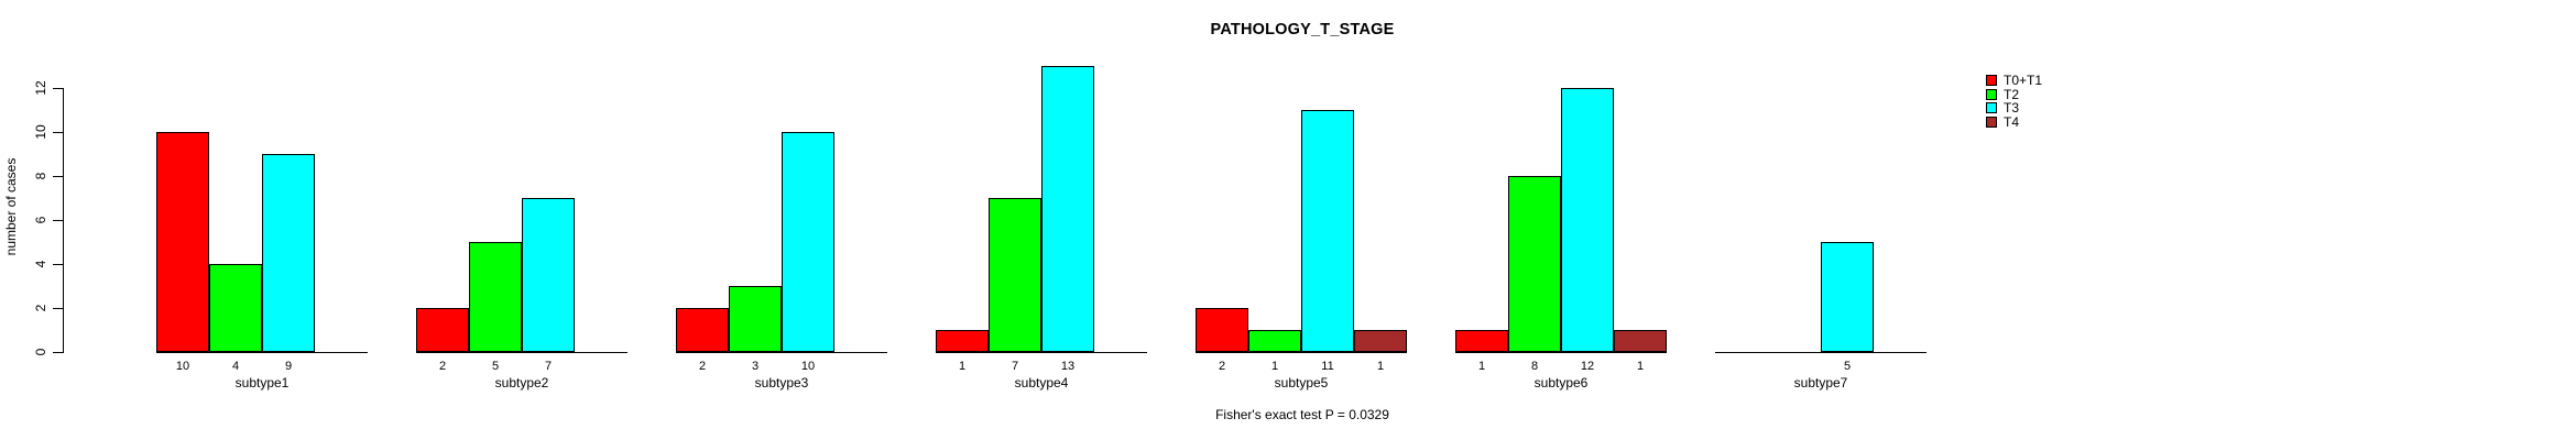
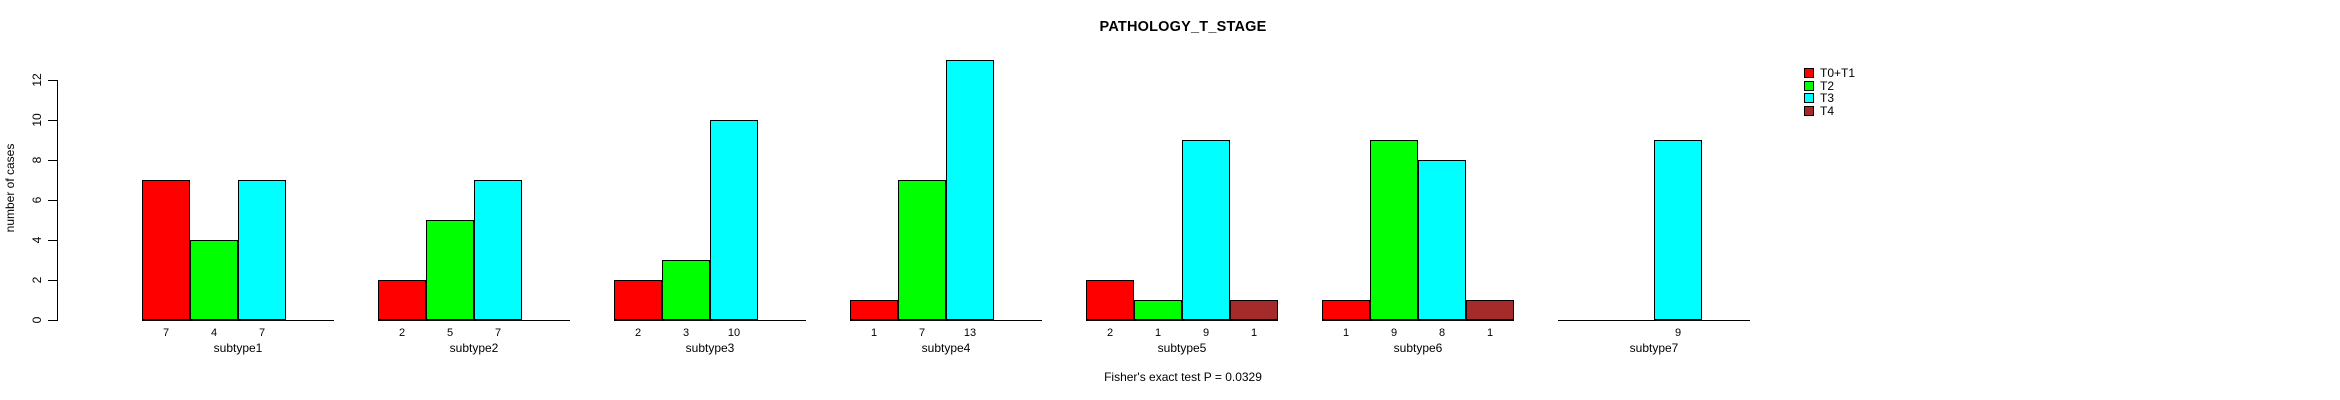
T0+T1/subtype1: 10 -> 7
T3/subtype1: 9 -> 7
T3/subtype5: 11 -> 9
T2/subtype6: 8 -> 9
T3/subtype6: 12 -> 8
T3/subtype7: 5 -> 9
